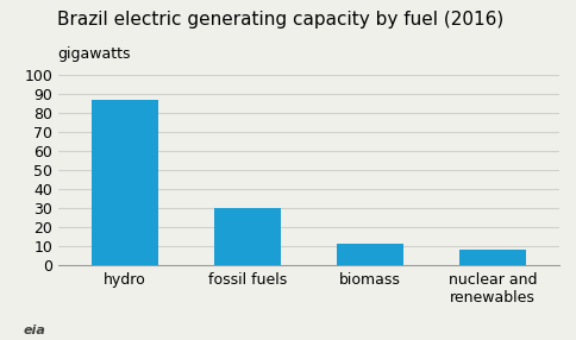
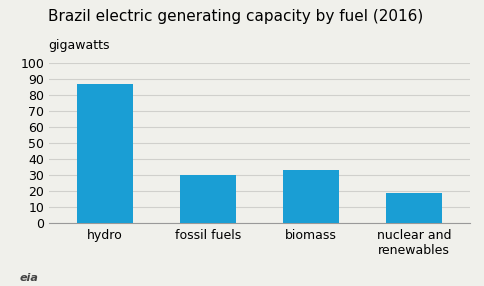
biomass: 11 -> 33
nuclear and renewables: 8 -> 19
